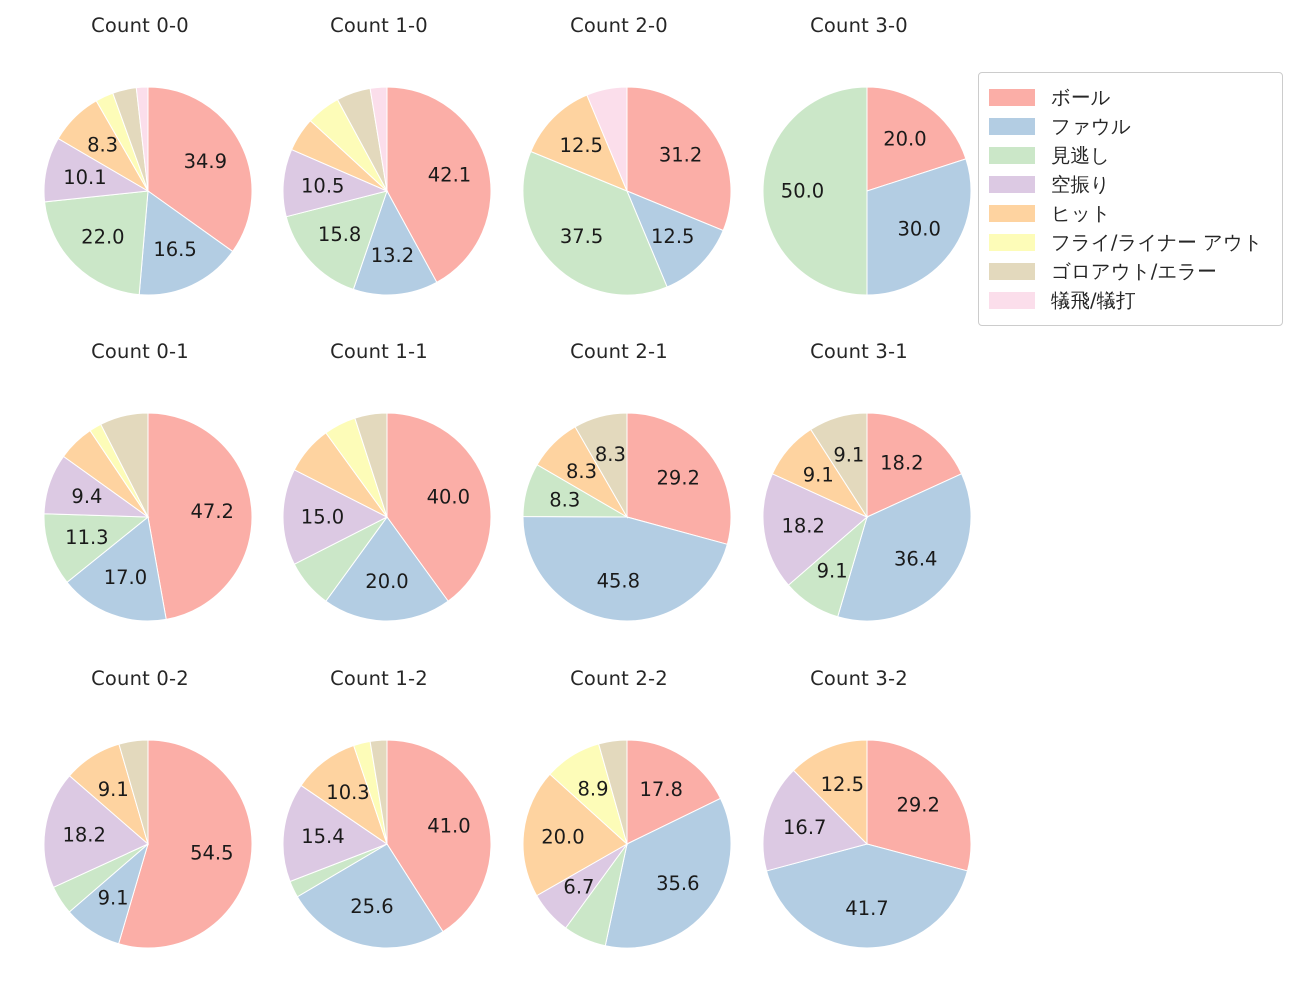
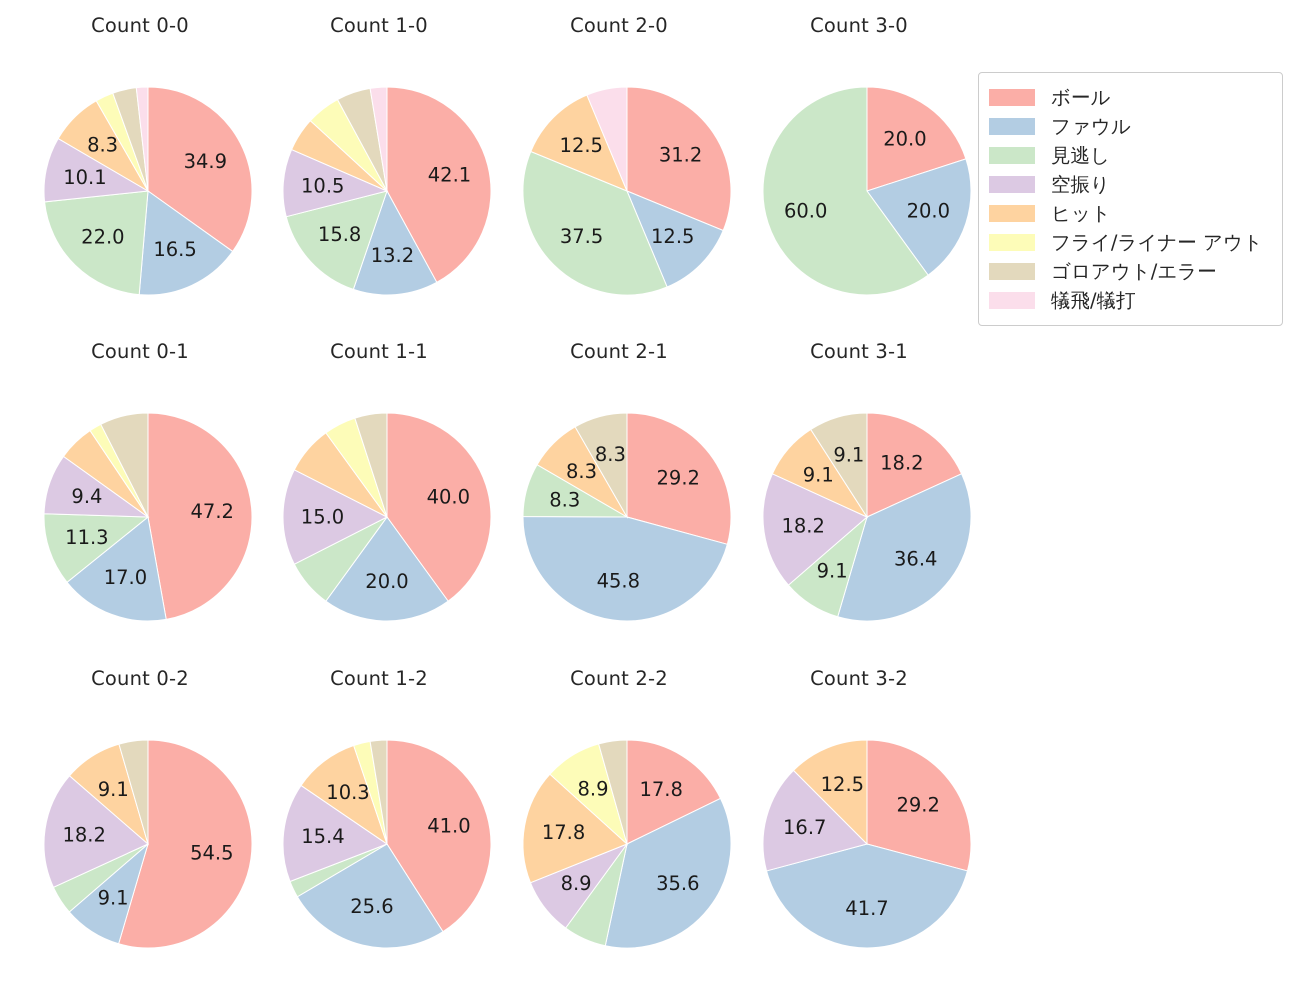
Count 3-0/ファウル: 30.0 -> 20.0
Count 3-0/見逃し: 50.0 -> 60.0
Count 2-2/空振り: 6.7 -> 8.9
Count 2-2/ヒット: 20.0 -> 17.8
